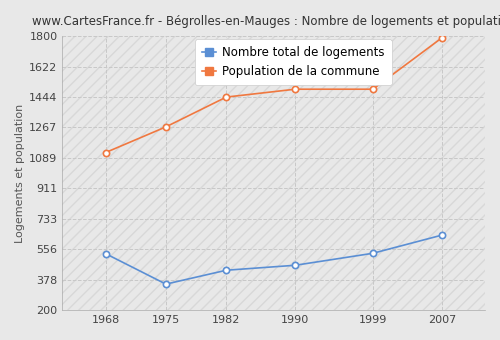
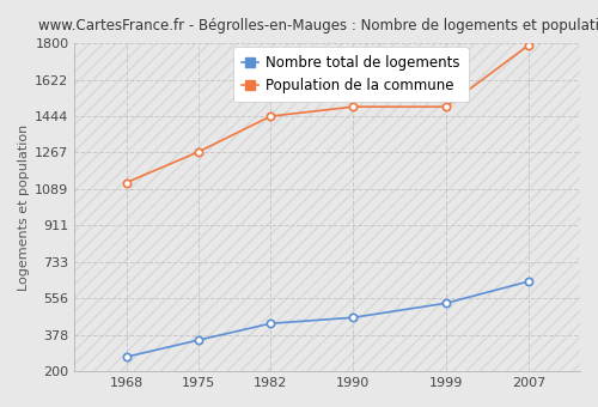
Nombre total de logements/1968: 530 -> 270
